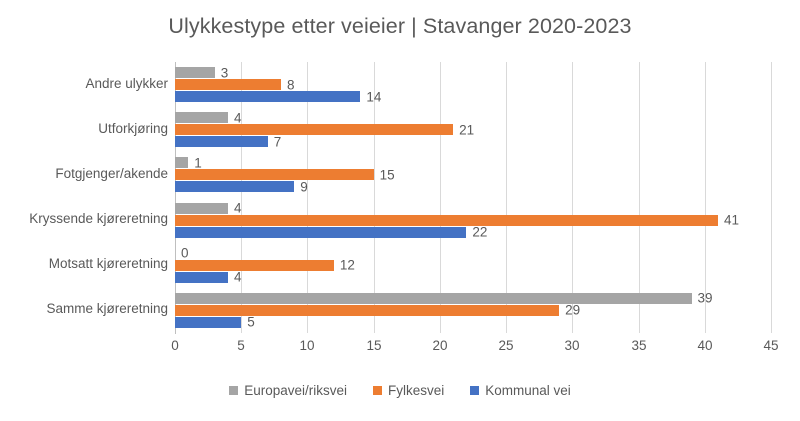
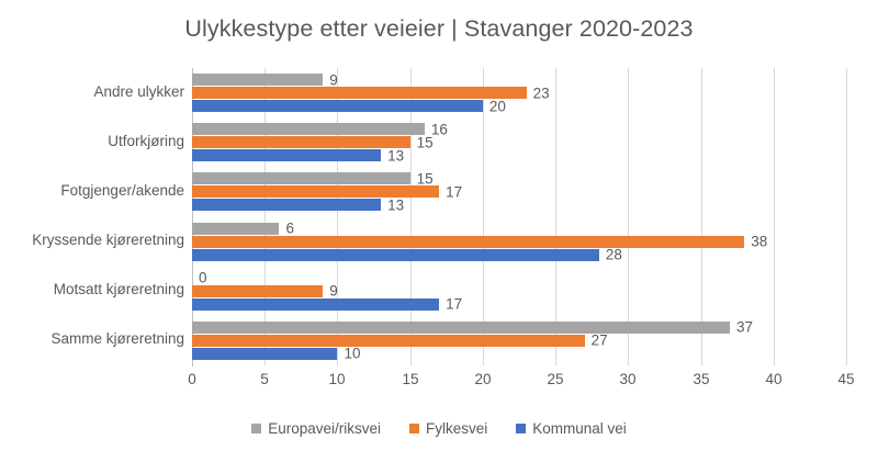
Europavei/riksvei/Andre ulykker: 3 -> 9
Fylkesvei/Andre ulykker: 8 -> 23
Kommunal vei/Andre ulykker: 14 -> 20
Europavei/riksvei/Utforkjøring: 4 -> 16
Fylkesvei/Utforkjøring: 21 -> 15
Kommunal vei/Utforkjøring: 7 -> 13
Europavei/riksvei/Fotgjenger/akende: 1 -> 15
Fylkesvei/Fotgjenger/akende: 15 -> 17
Kommunal vei/Fotgjenger/akende: 9 -> 13
Europavei/riksvei/Kryssende kjøreretning: 4 -> 6
Fylkesvei/Kryssende kjøreretning: 41 -> 38
Kommunal vei/Kryssende kjøreretning: 22 -> 28
Fylkesvei/Motsatt kjøreretning: 12 -> 9
Kommunal vei/Motsatt kjøreretning: 4 -> 17
Europavei/riksvei/Samme kjøreretning: 39 -> 37
Fylkesvei/Samme kjøreretning: 29 -> 27
Kommunal vei/Samme kjøreretning: 5 -> 10
